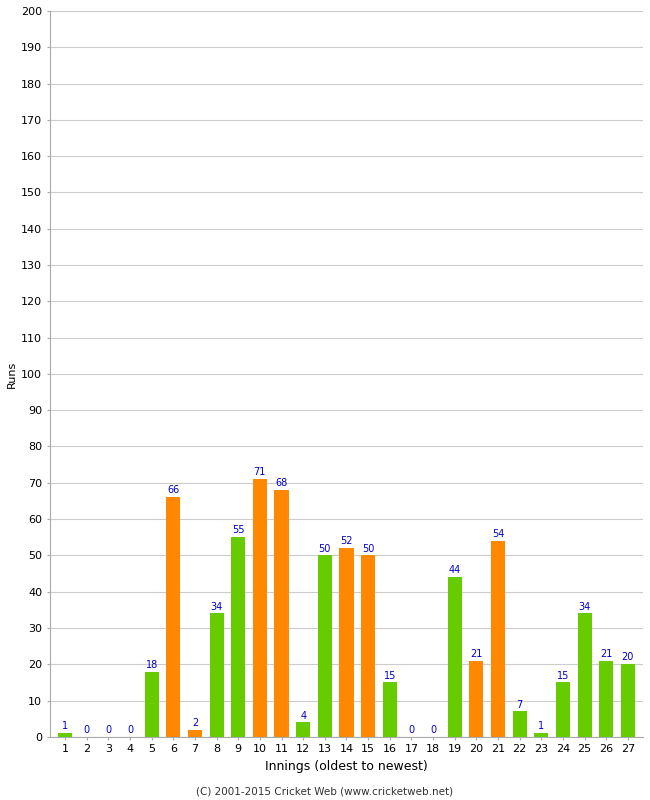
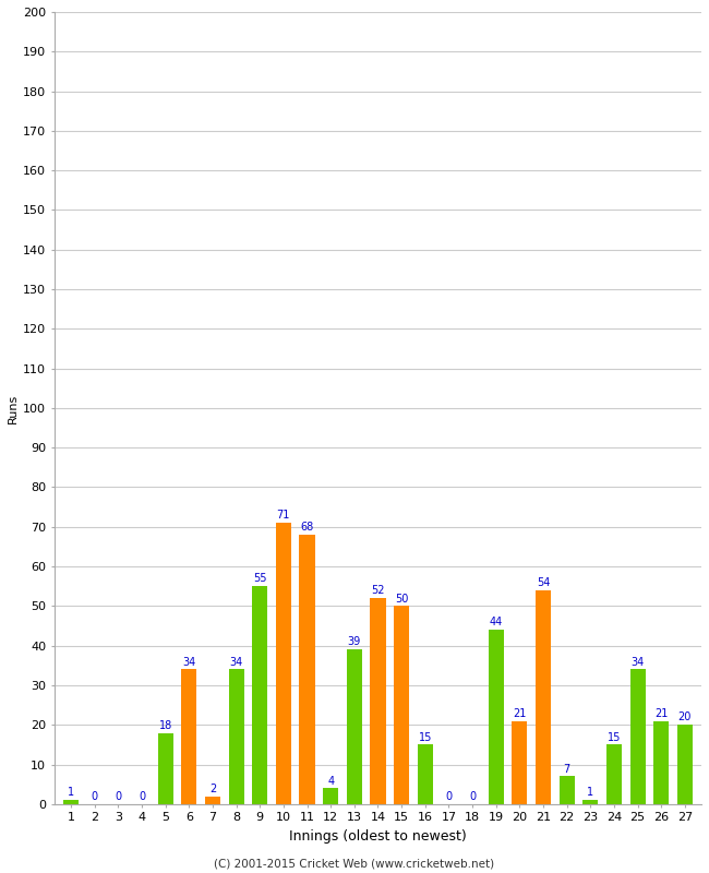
6: 66 -> 34
13: 50 -> 39
